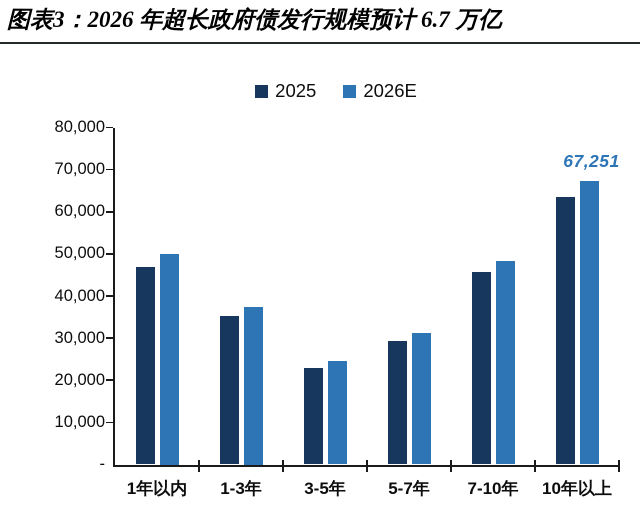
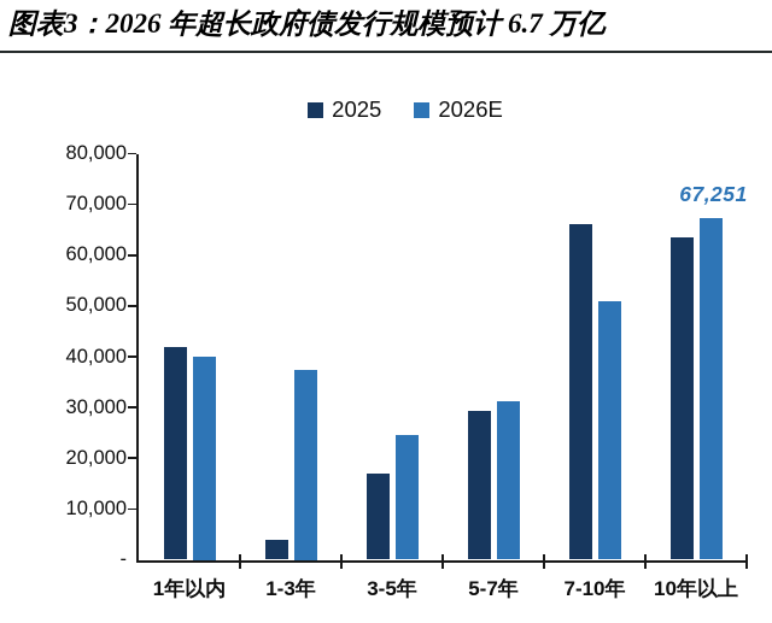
2025/1年以内: 47000 -> 42000
2026E/1年以内: 50000 -> 40000
2025/1-3年: 35000 -> 4000
2025/3-5年: 23000 -> 17000
2025/7-10年: 46000 -> 66000
2026E/7-10年: 48000 -> 51000
